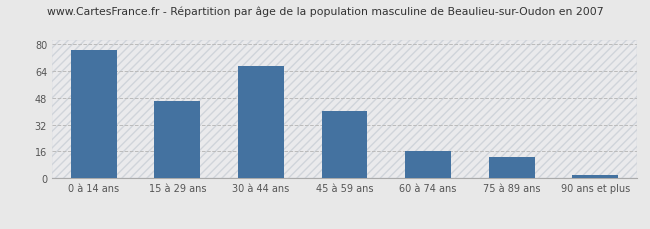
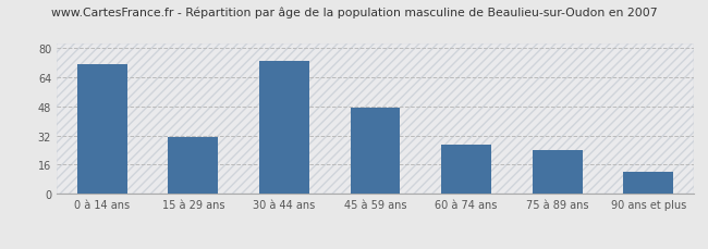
0 à 14 ans: 76 -> 71
15 à 29 ans: 46 -> 31
30 à 44 ans: 67 -> 73
45 à 59 ans: 40 -> 47
60 à 74 ans: 16 -> 27
75 à 89 ans: 13 -> 24
90 ans et plus: 2 -> 12
